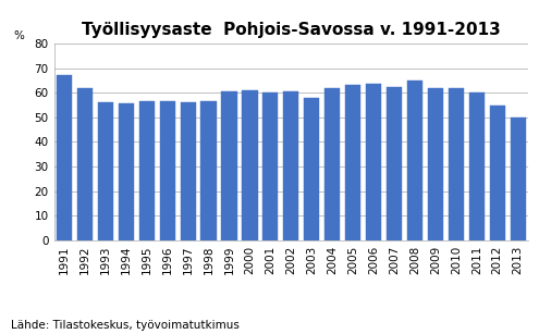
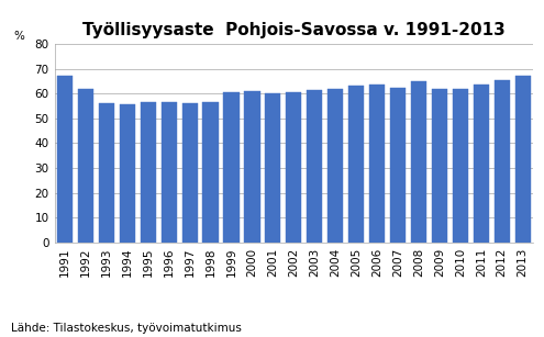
2003: 58.0 -> 61.5
2011: 60.0 -> 63.5
2012: 55.0 -> 65.5
2013: 50.0 -> 67.2
